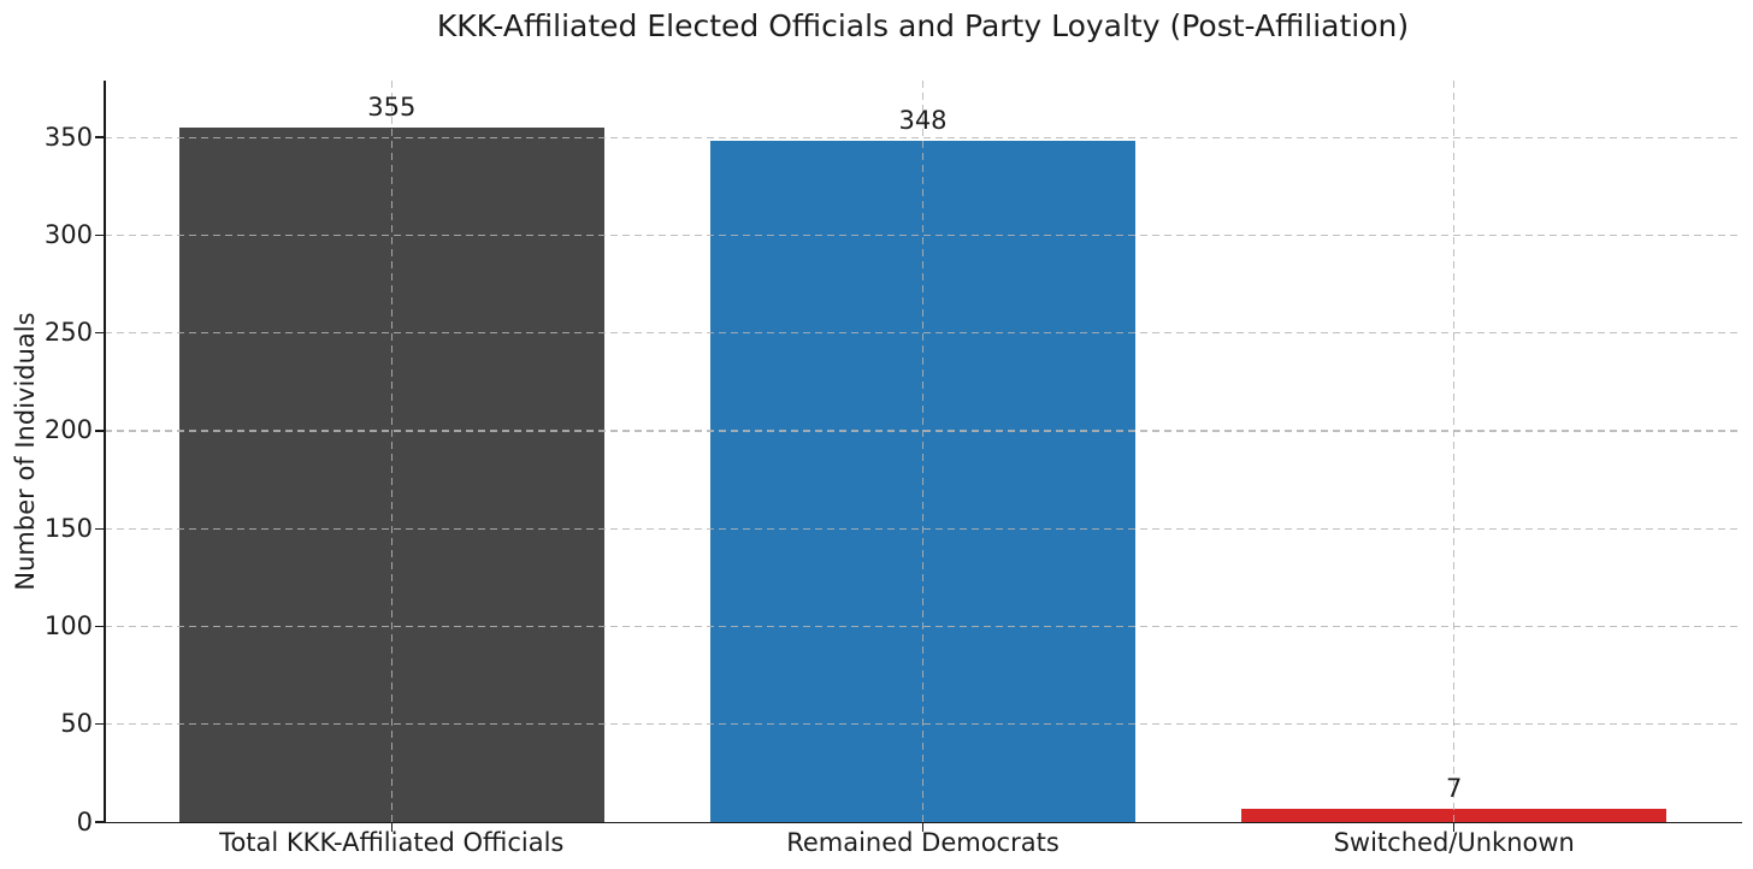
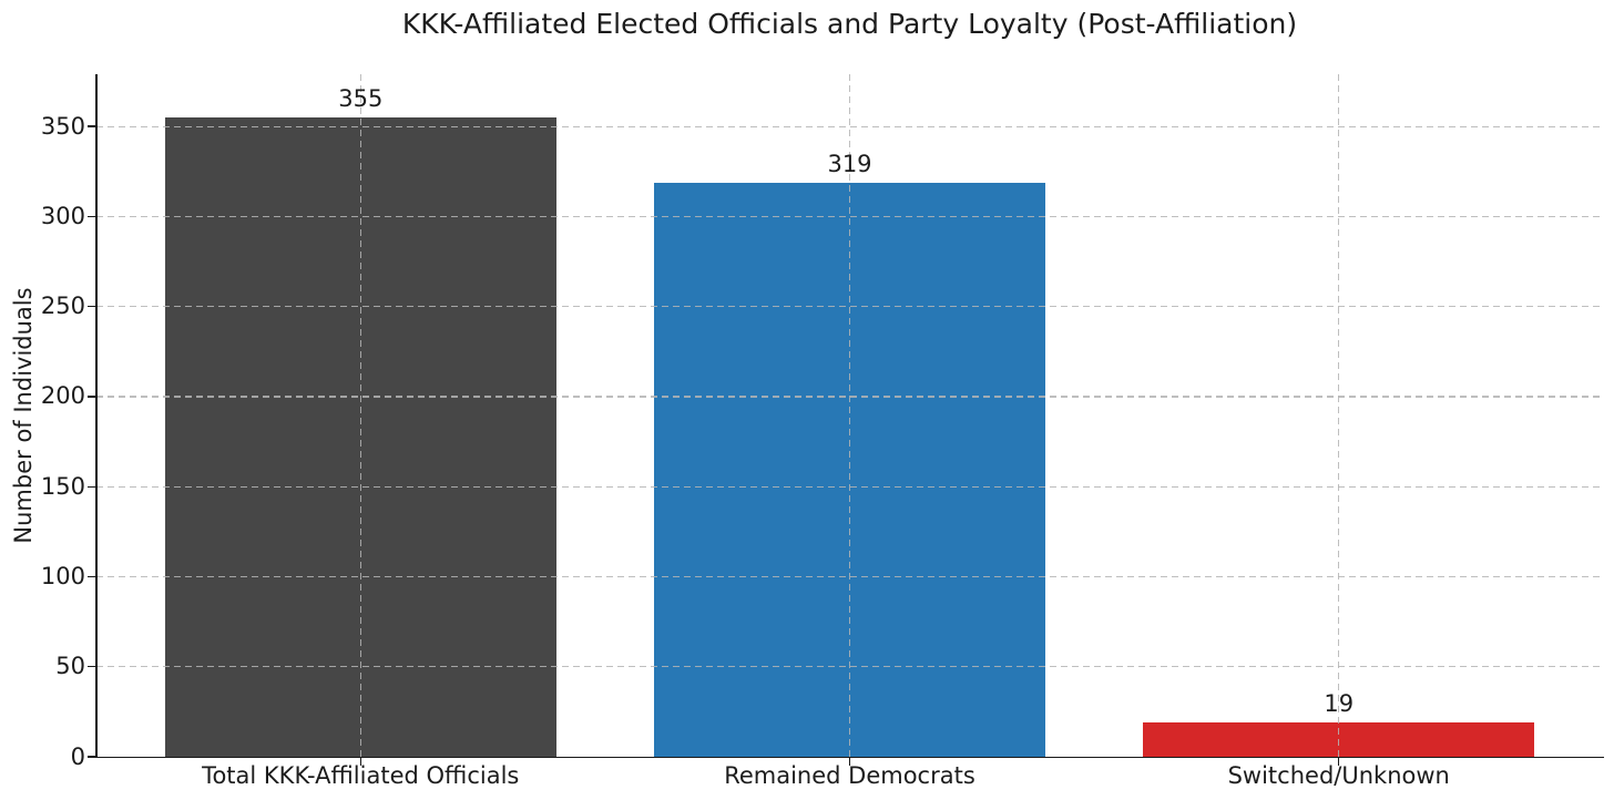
Remained Democrats: 348 -> 319
Switched/Unknown: 7 -> 19
